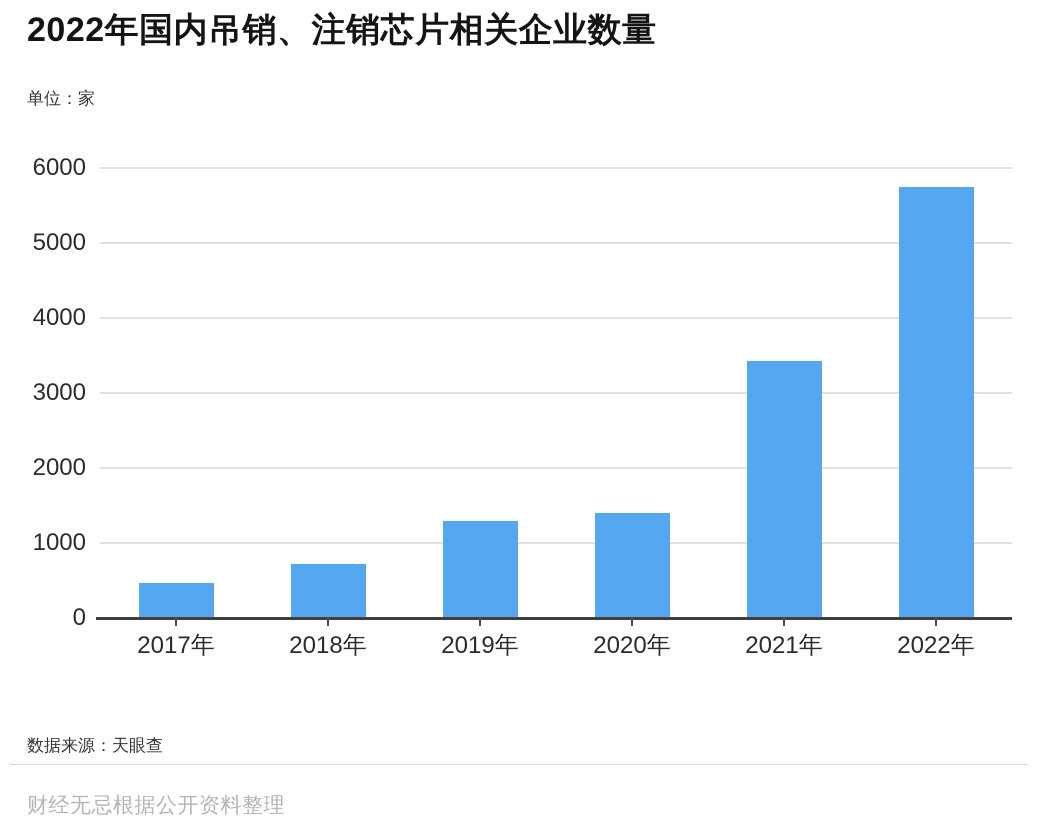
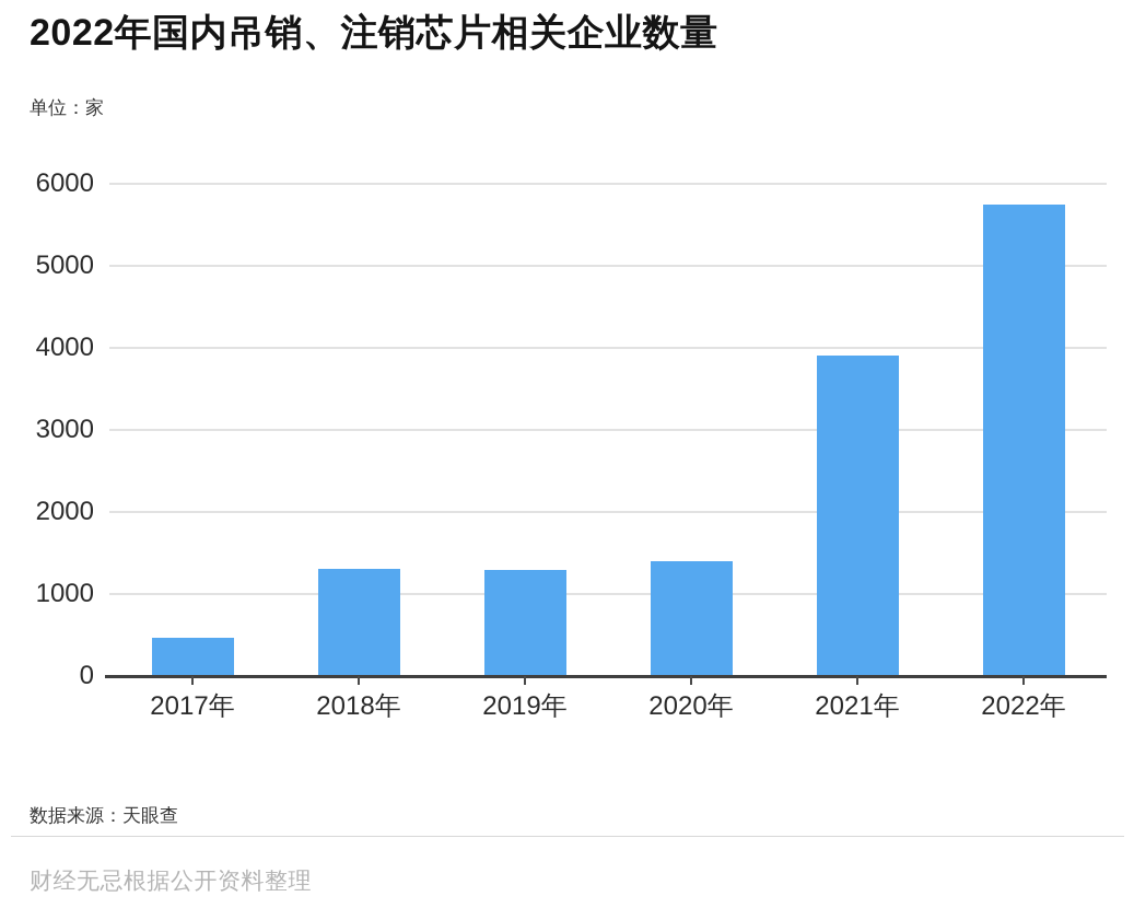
2018年: 700 -> 1300
2021年: 3400 -> 3900
